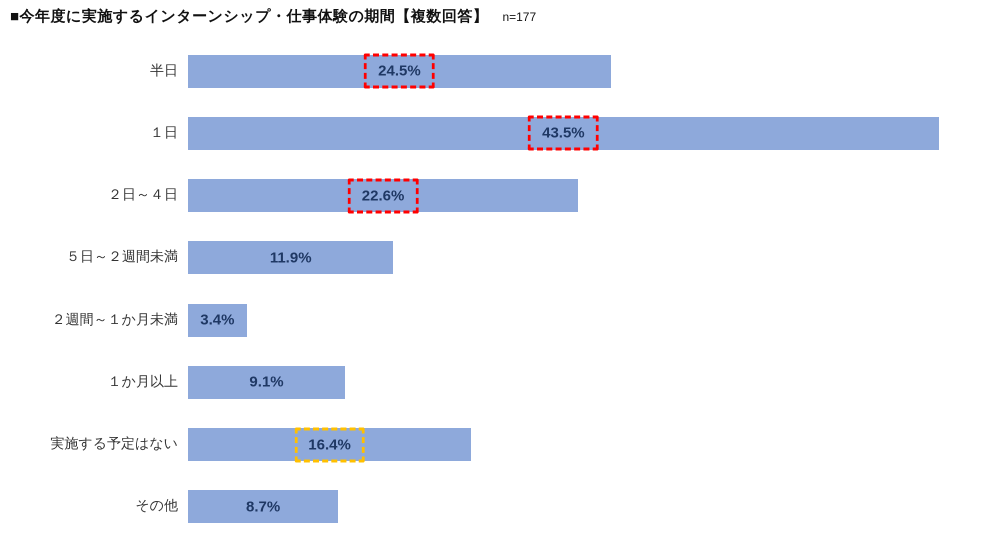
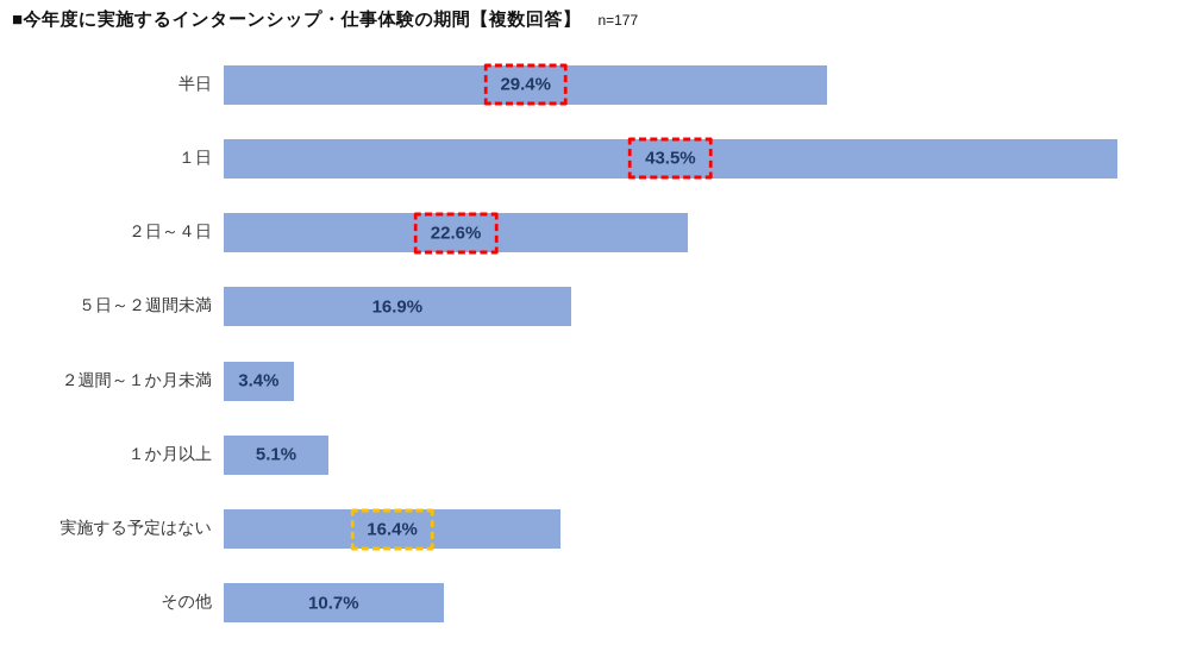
半日: 24.5% -> 29.4%
５日～２週間未満: 11.9% -> 16.9%
１か月以上: 9.1% -> 5.1%
その他: 8.7% -> 10.7%
